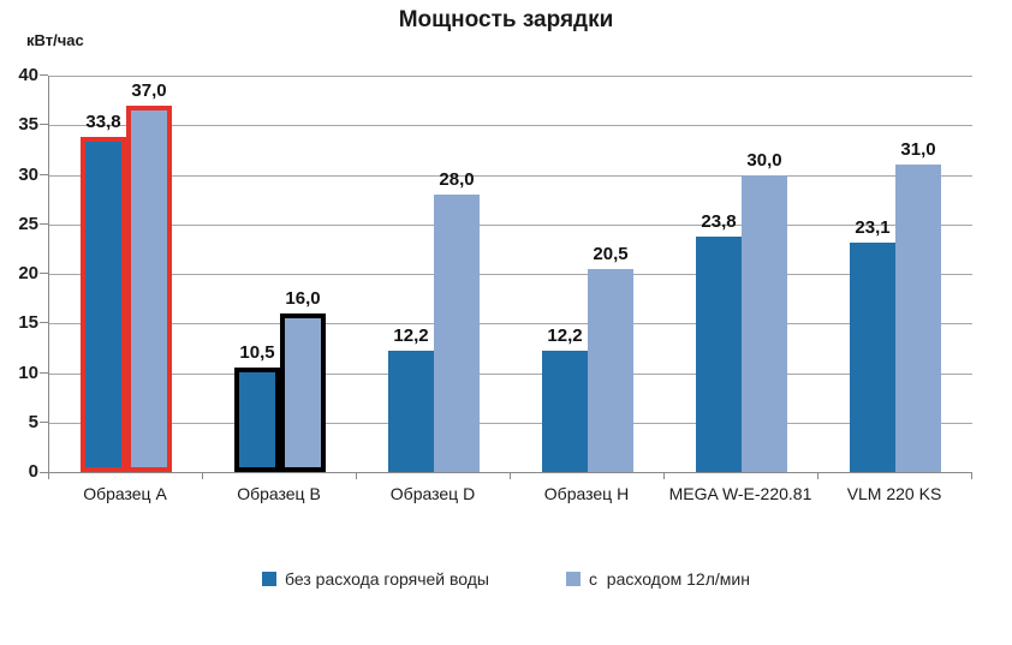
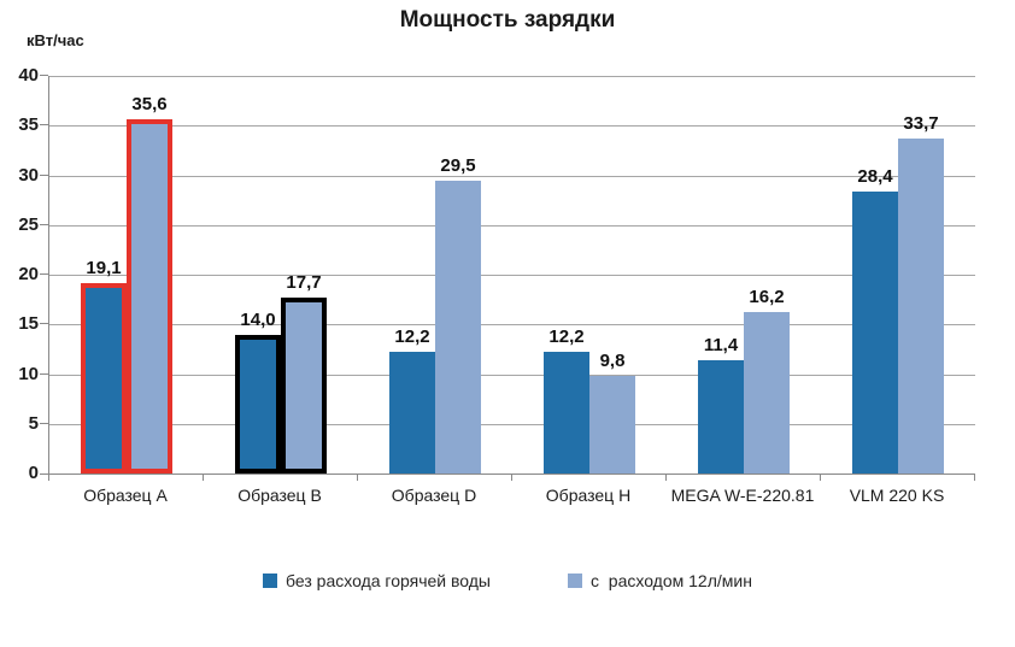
без расхода горячей воды/Образец A: 33,8 -> 19,1
с расходом 12л/мин/Образец A: 37,0 -> 35,6
без расхода горячей воды/Образец B: 10,5 -> 14,0
с расходом 12л/мин/Образец B: 16,0 -> 17,7
с расходом 12л/мин/Образец D: 28,0 -> 29,5
с расходом 12л/мин/Образец H: 20,5 -> 9,8
без расхода горячей воды/MEGA W-E-220.81: 23,8 -> 11,4
с расходом 12л/мин/MEGA W-E-220.81: 30,0 -> 16,2
без расхода горячей воды/VLM 220 KS: 23,1 -> 28,4
с расходом 12л/мин/VLM 220 KS: 31,0 -> 33,7
